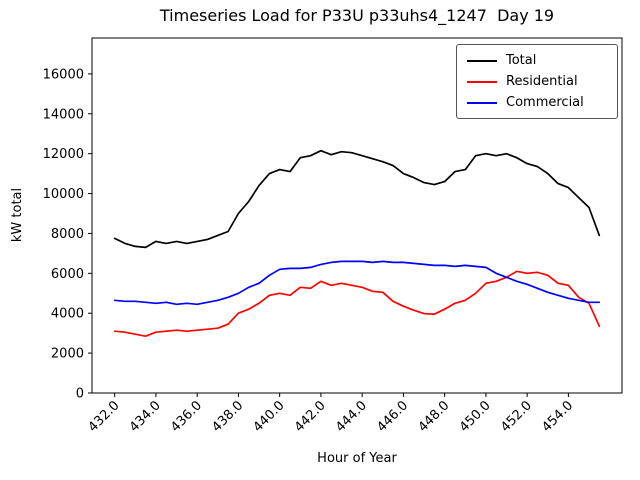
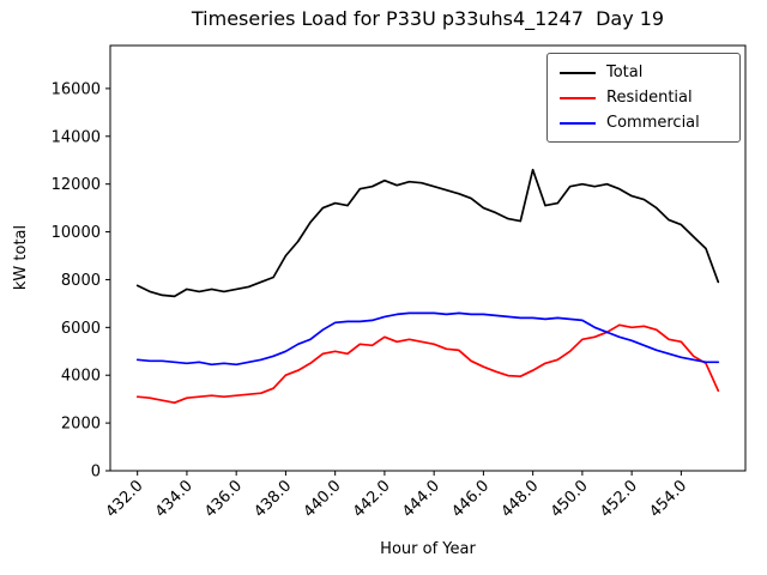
Total/448.0: 10600 -> 12600
